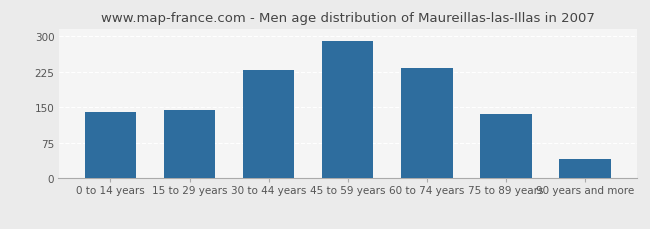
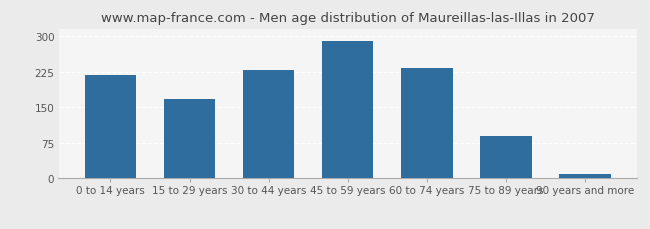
0 to 14 years: 140 -> 218
15 to 29 years: 145 -> 168
75 to 89 years: 135 -> 90
90 years and more: 40 -> 10
